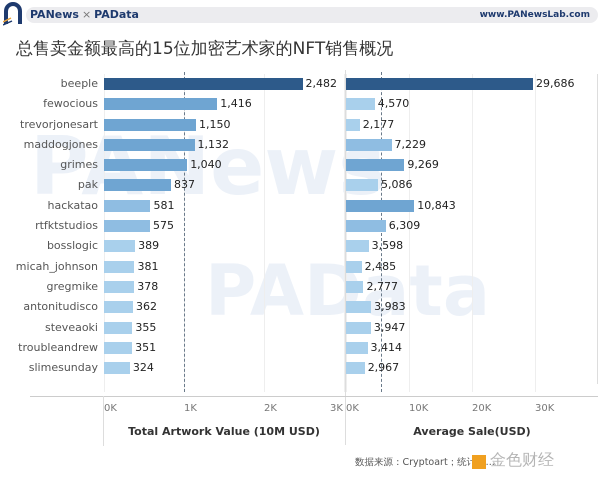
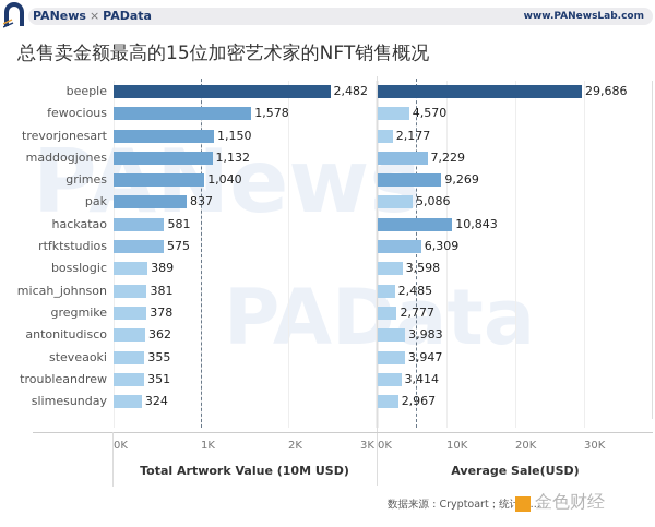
Total Artwork Value (10M USD)/fewocious: 1,416 -> 1,578
